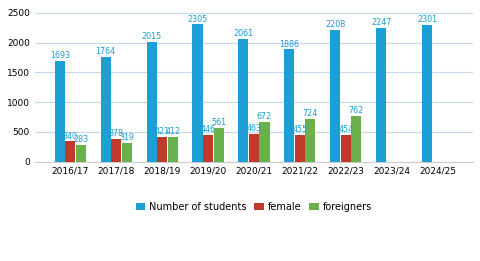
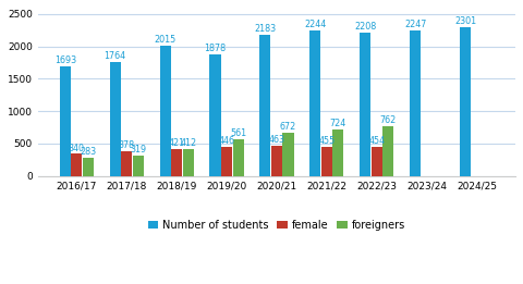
Number of students/2019/20: 2305 -> 1878
Number of students/2020/21: 2061 -> 2183
Number of students/2021/22: 1886 -> 2244
